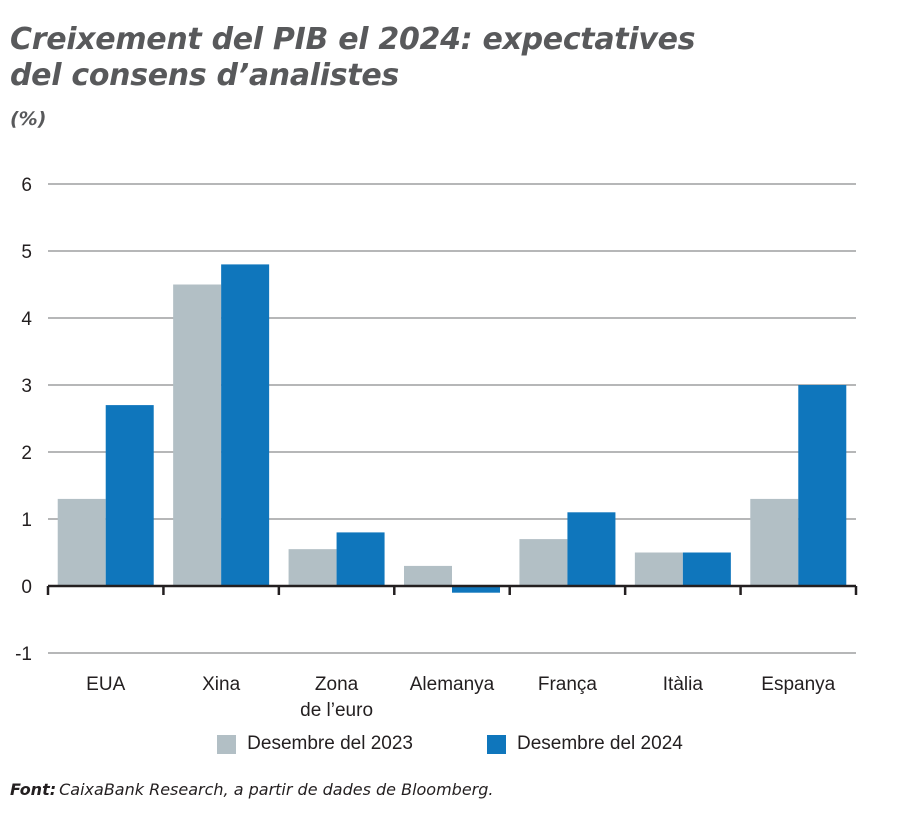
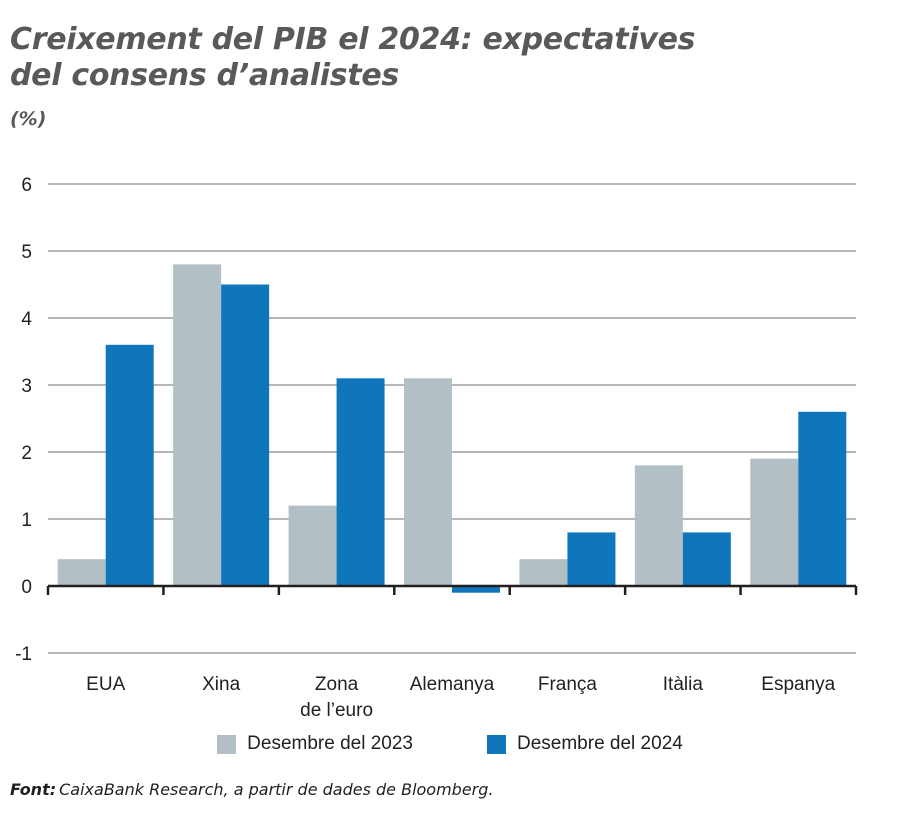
Desembre del 2023/EUA: 1.3 -> 0.4
Desembre del 2024/EUA: 2.7 -> 3.6
Desembre del 2023/Xina: 4.5 -> 4.8
Desembre del 2024/Xina: 4.8 -> 4.5
Desembre del 2023/Zona de l’euro: 0.6 -> 1.2
Desembre del 2024/Zona de l’euro: 0.8 -> 3.1
Desembre del 2023/Alemanya: 0.3 -> 3.1
Desembre del 2023/França: 0.7 -> 0.4
Desembre del 2024/França: 1.1 -> 0.8
Desembre del 2023/Itàlia: 0.5 -> 1.8
Desembre del 2024/Itàlia: 0.5 -> 0.8
Desembre del 2023/Espanya: 1.3 -> 1.9
Desembre del 2024/Espanya: 3.0 -> 2.6
